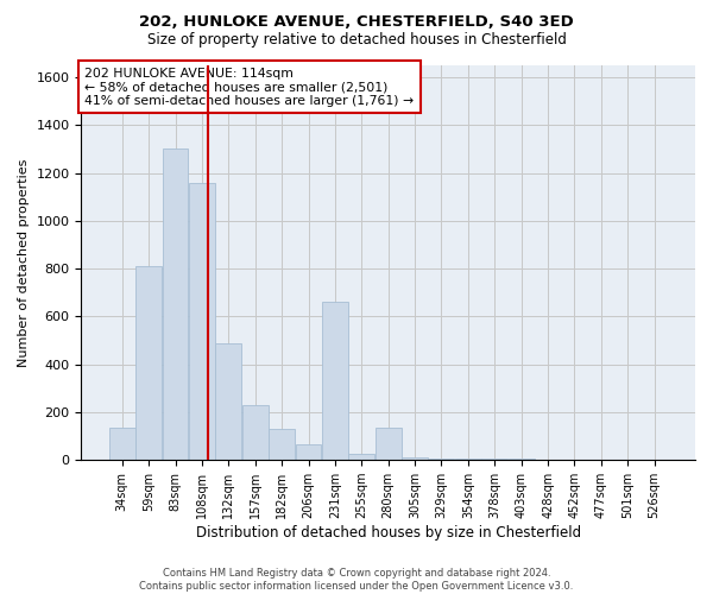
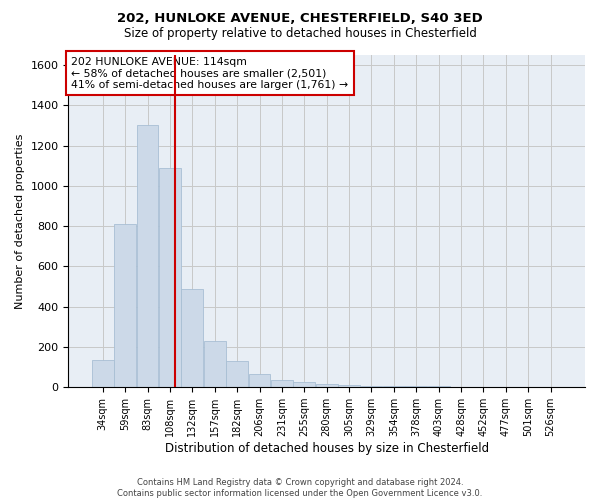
108sqm: 1160 -> 1090
231sqm: 660 -> 38
280sqm: 135 -> 15
